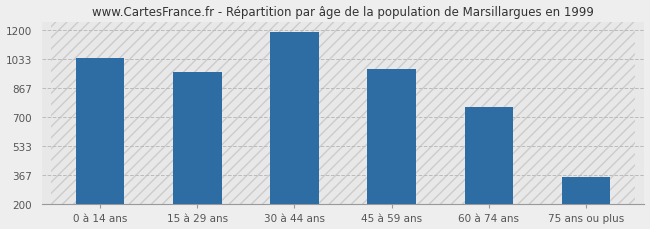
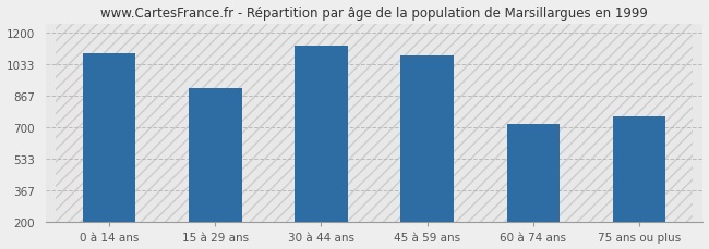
0 à 14 ans: 1040 -> 1090
15 à 29 ans: 960 -> 910
30 à 44 ans: 1190 -> 1130
45 à 59 ans: 980 -> 1080
60 à 74 ans: 760 -> 720
75 ans ou plus: 360 -> 760
